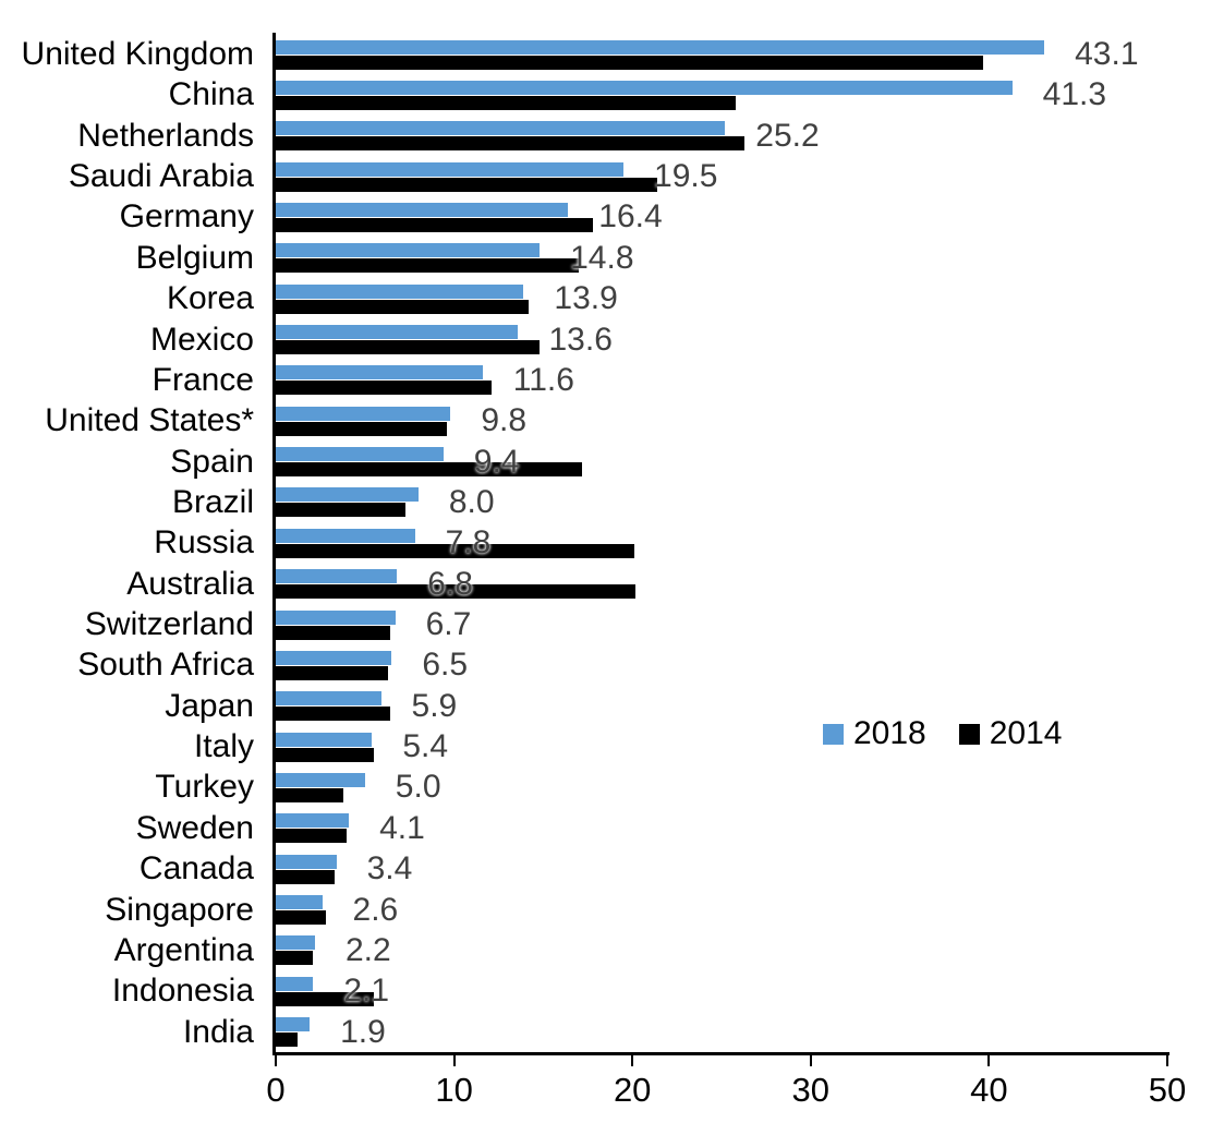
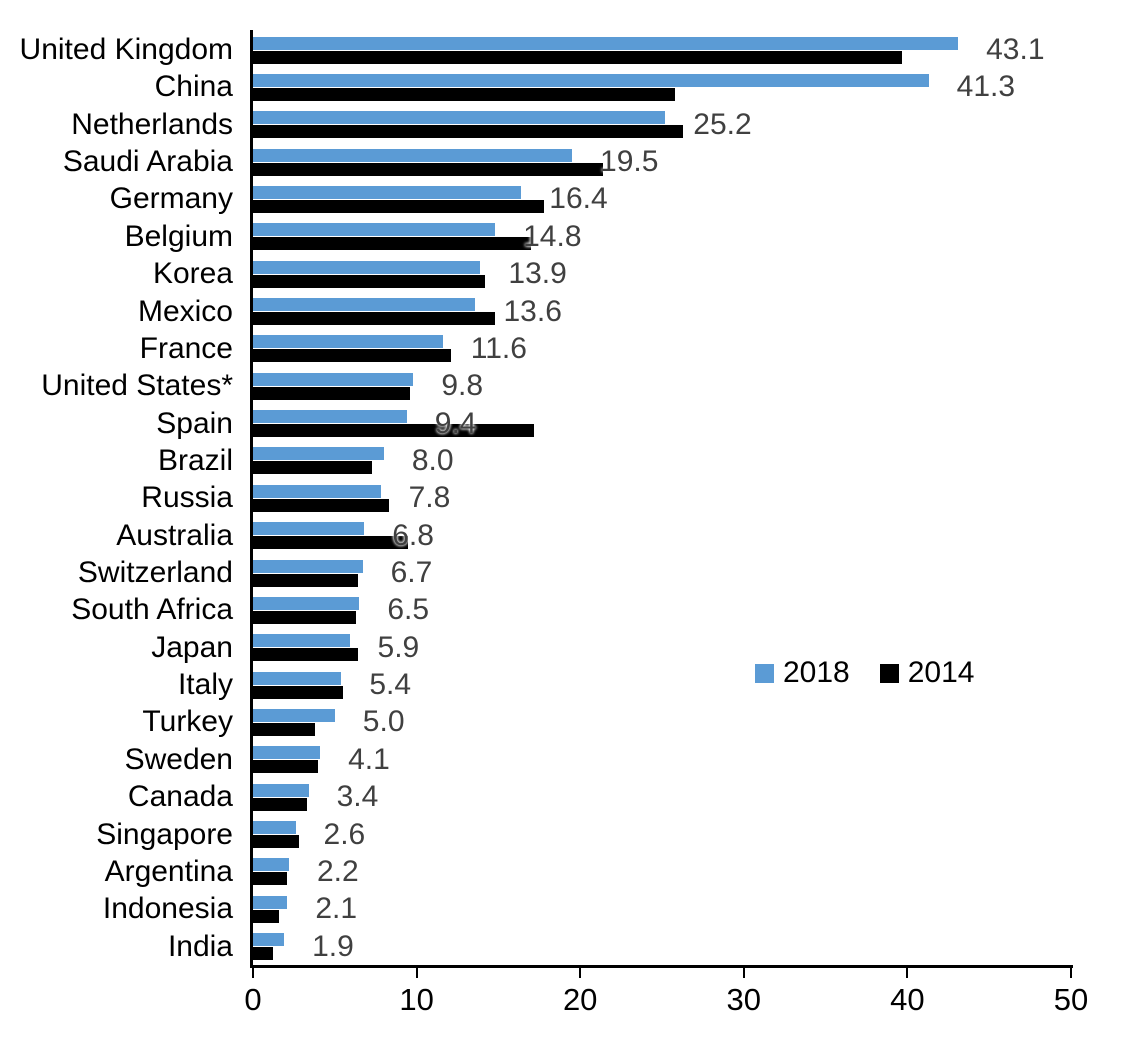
2014/Russia: 20.1 -> 8.3
2014/Australia: 20.2 -> 9.5
2014/Indonesia: 5.5 -> 1.6
